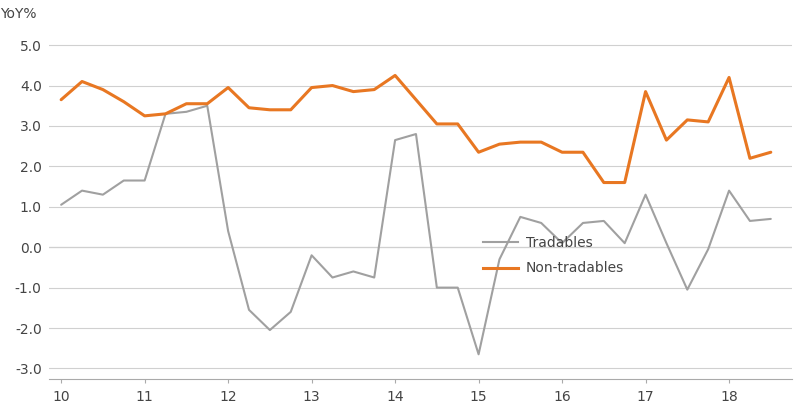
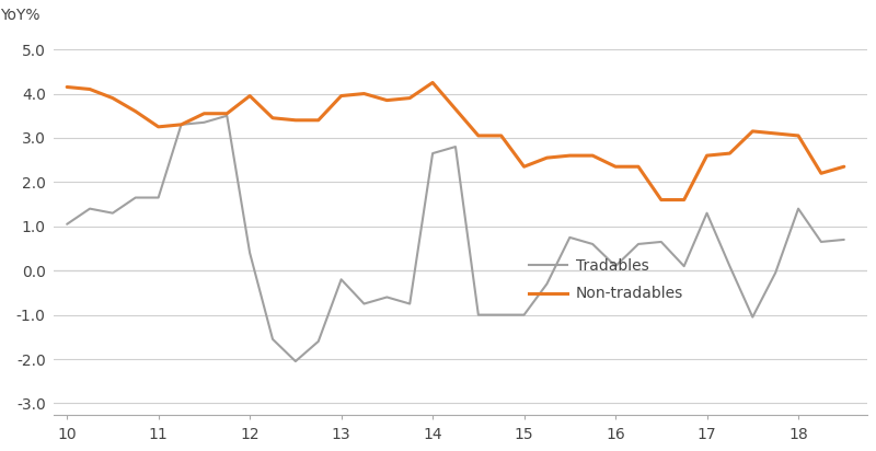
Non-tradables/10: 3.65 -> 4.15
Tradables/15: -2.65 -> -1.00
Non-tradables/17: 3.85 -> 2.60
Non-tradables/18: 4.20 -> 3.05
